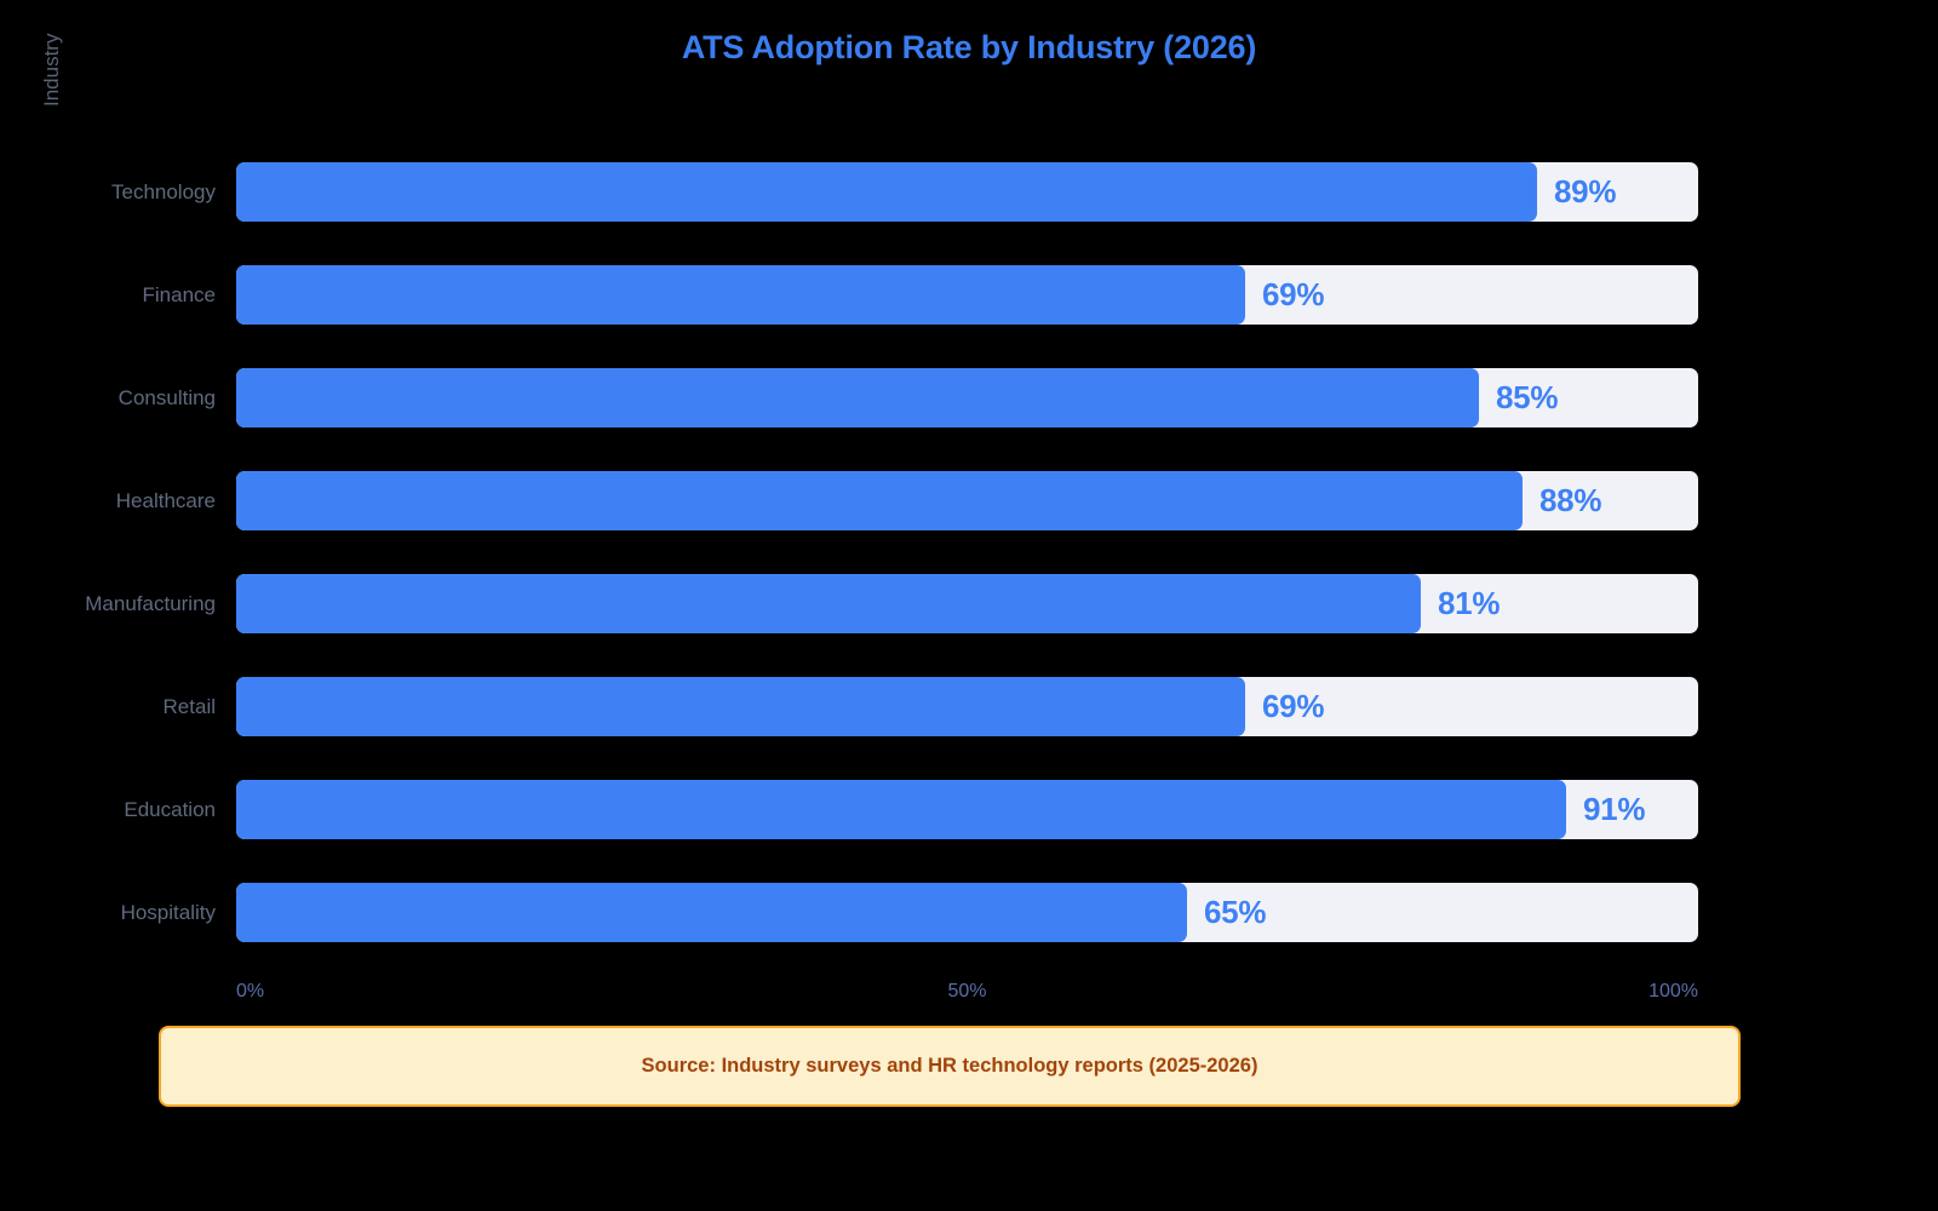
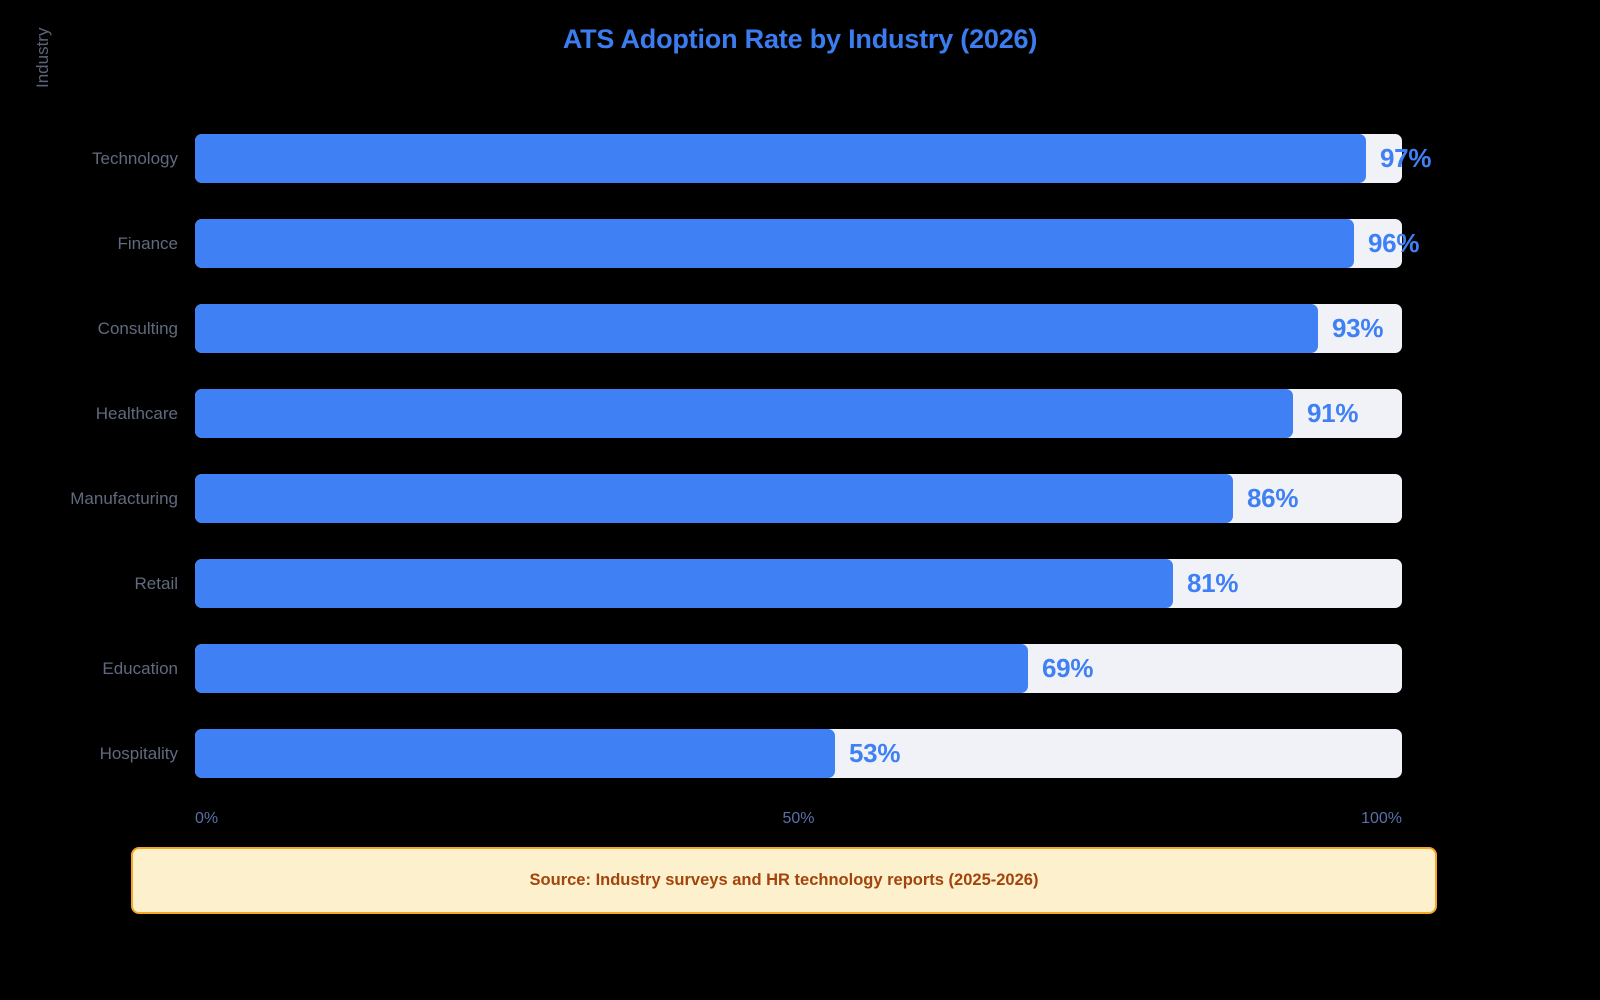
Technology: 89% -> 97%
Finance: 69% -> 96%
Consulting: 85% -> 93%
Healthcare: 88% -> 91%
Manufacturing: 81% -> 86%
Retail: 69% -> 81%
Education: 91% -> 69%
Hospitality: 65% -> 53%
